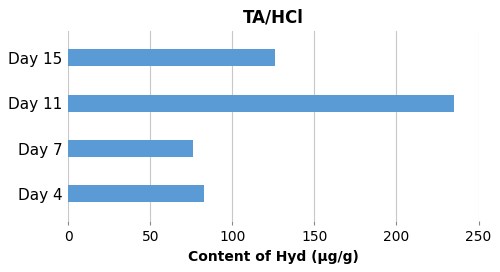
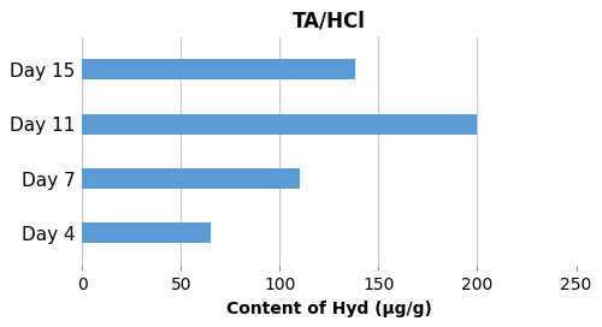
Day 15: 126 -> 138
Day 11: 235 -> 200
Day 7: 76 -> 110
Day 4: 83 -> 65
